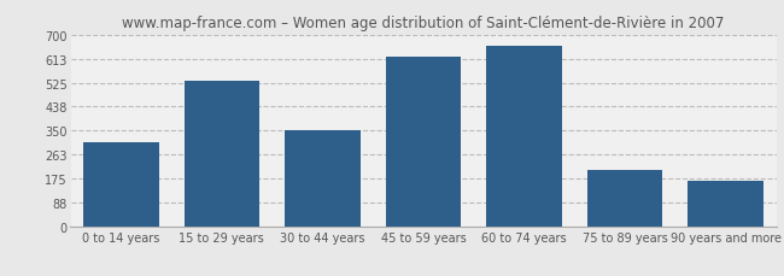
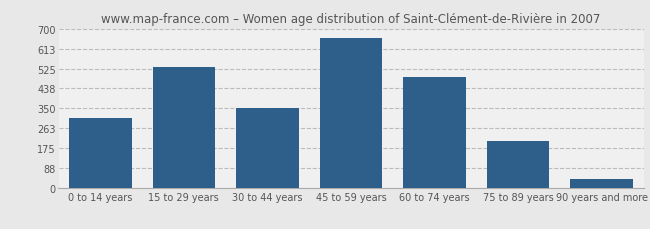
45 to 59 years: 620 -> 660
60 to 74 years: 660 -> 490
90 years and more: 165 -> 40
